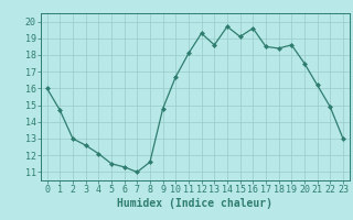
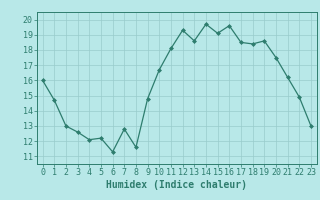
5: 11.5 -> 12.2
7: 11.0 -> 12.8
